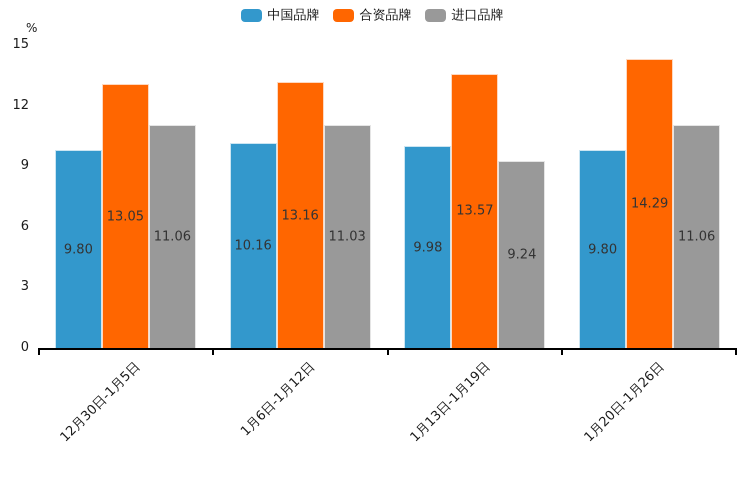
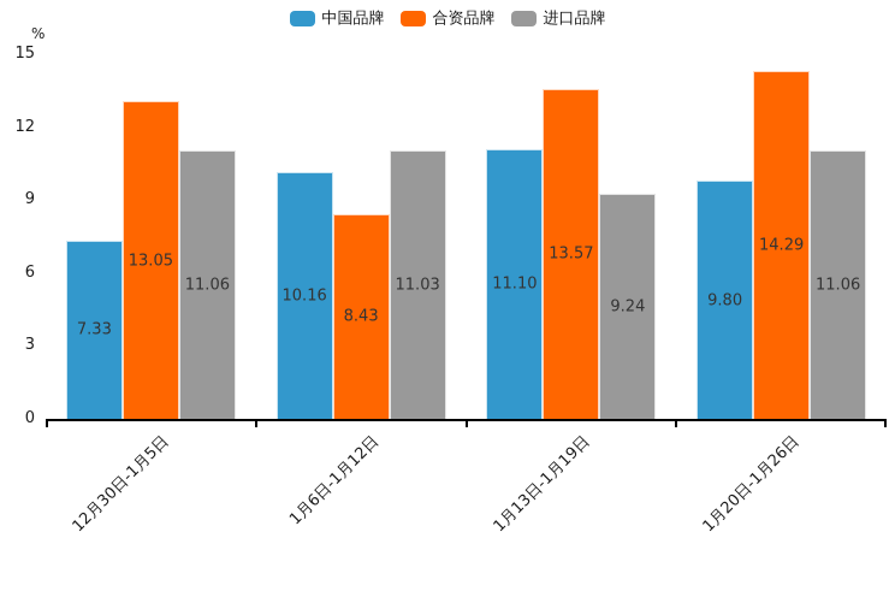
中国品牌/12月30日-1月5日: 9.80 -> 7.33
合资品牌/1月6日-1月12日: 13.16 -> 8.43
中国品牌/1月13日-1月19日: 9.98 -> 11.10
